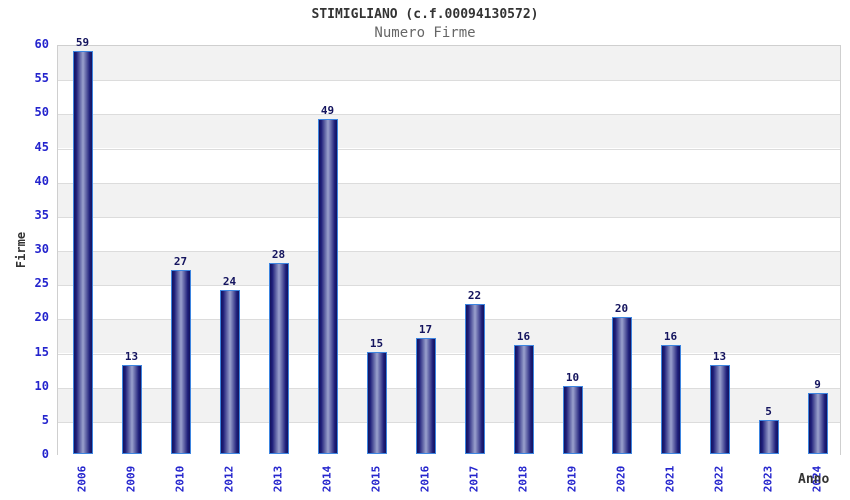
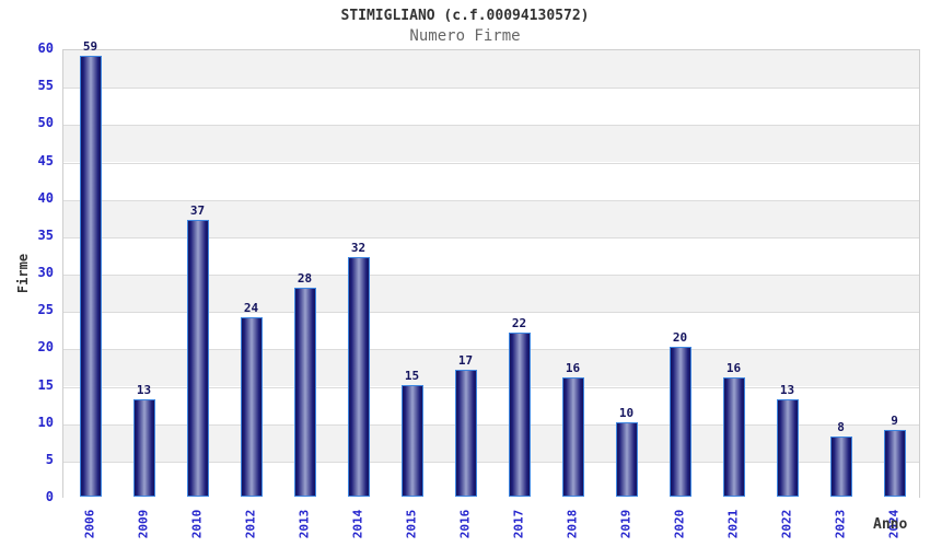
2010: 27 -> 37
2014: 49 -> 32
2023: 5 -> 8
